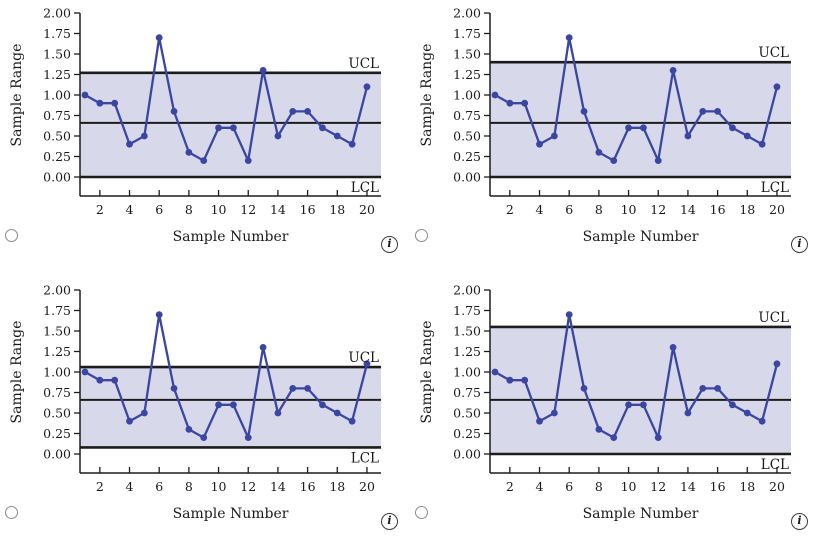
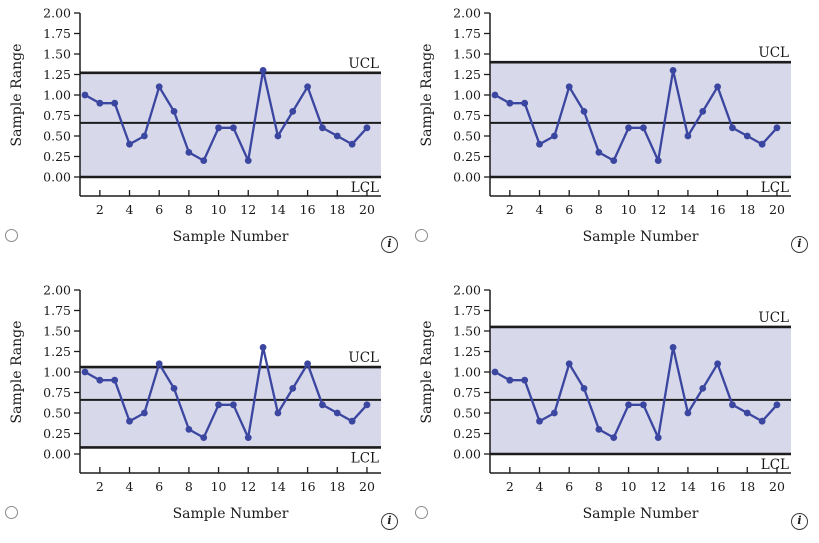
6: 1.7 -> 1.1
16: 0.8 -> 1.1
20: 1.1 -> 0.6
